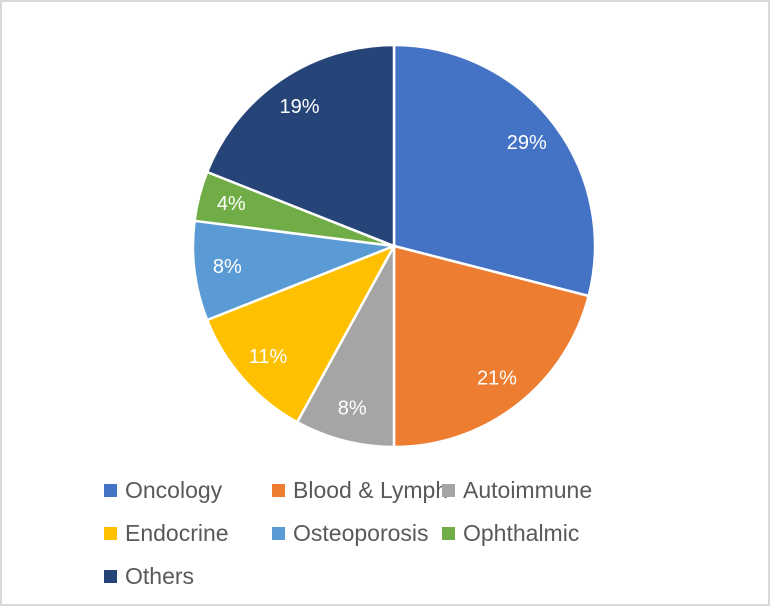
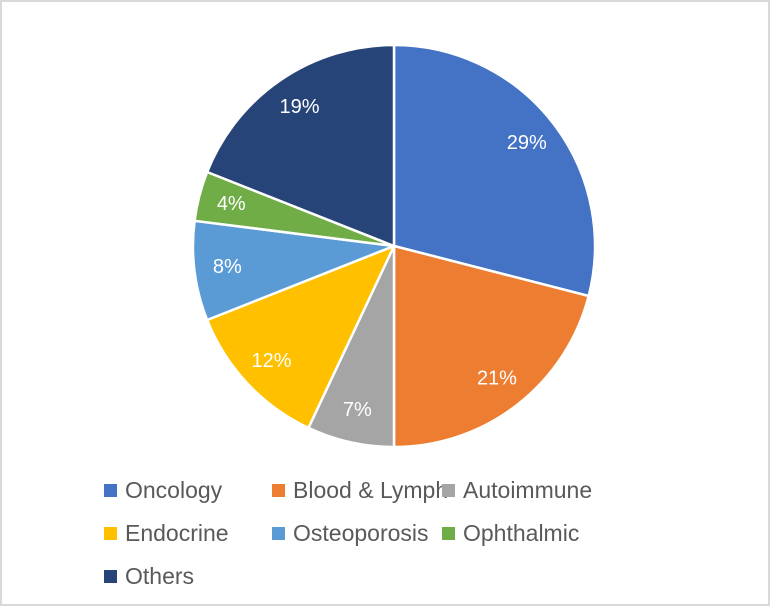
Autoimmune: 8% -> 7%
Endocrine: 11% -> 12%
